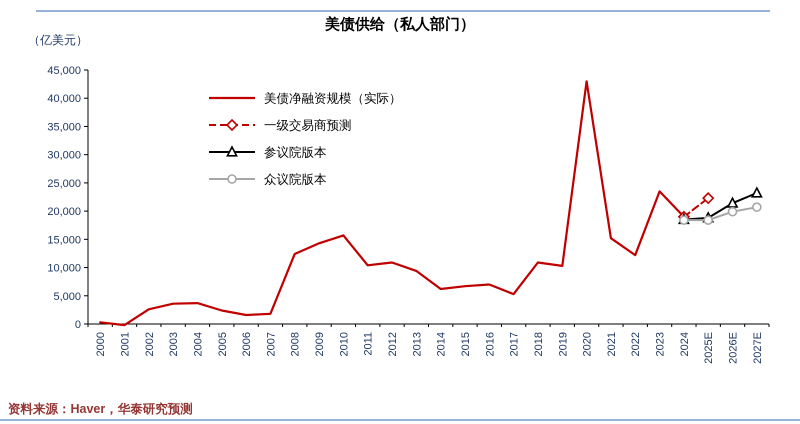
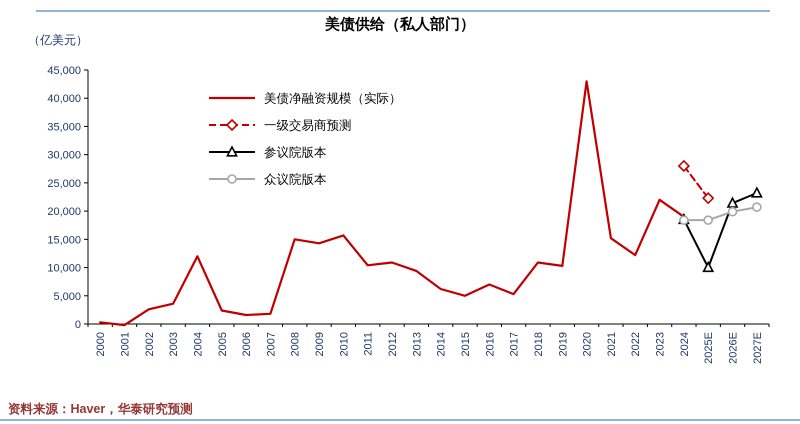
美债净融资规模（实际）/2004: 4000 -> 12000
美债净融资规模（实际）/2008: 12000 -> 15000
美债净融资规模（实际）/2015: 7000 -> 5000
美债净融资规模（实际）/2023: 24000 -> 22000
一级交易商预测/2024: 19000 -> 28000
参议院版本/2025E: 19000 -> 10000
